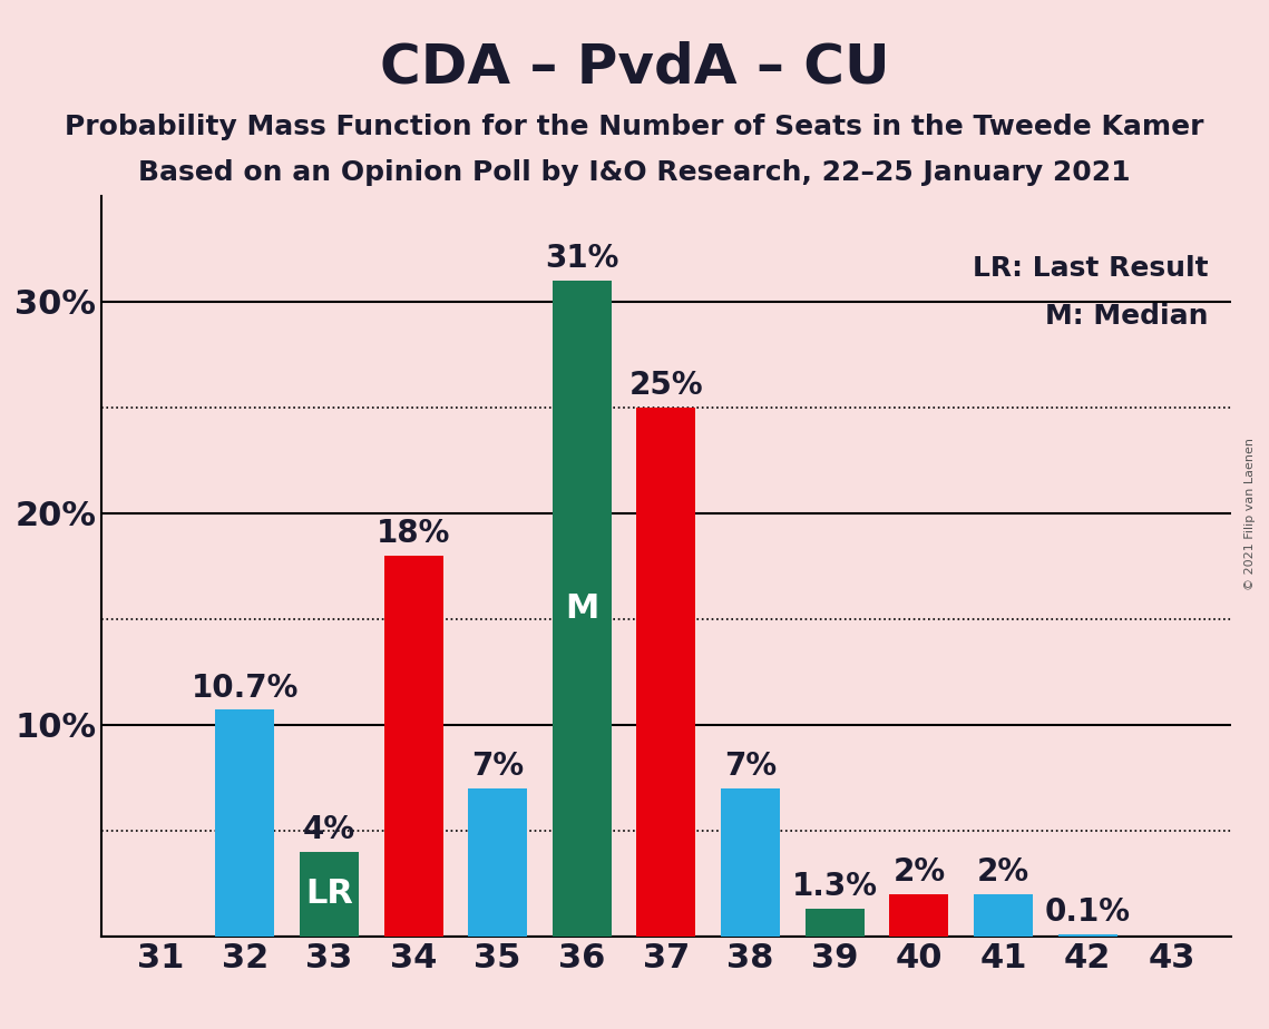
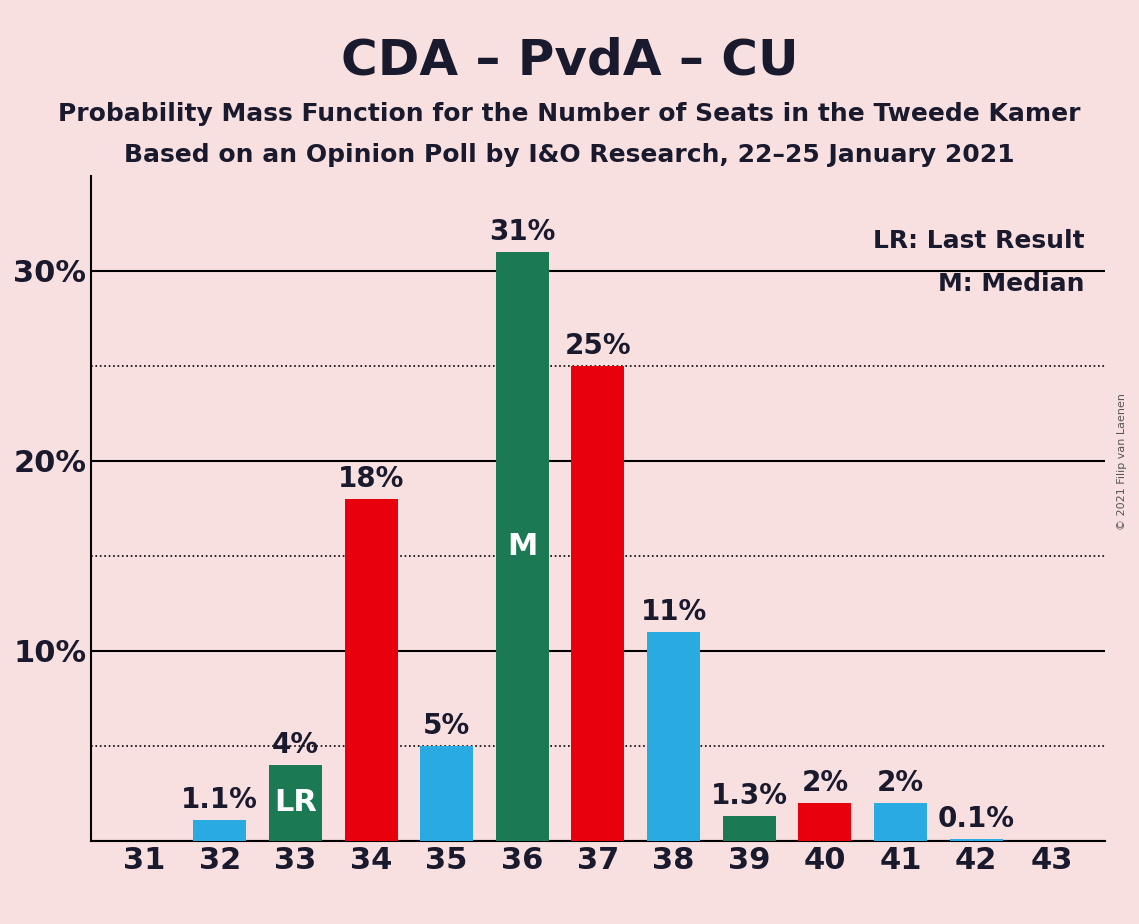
32: 10.7% -> 1.1%
35: 7% -> 5%
38: 7% -> 11%
